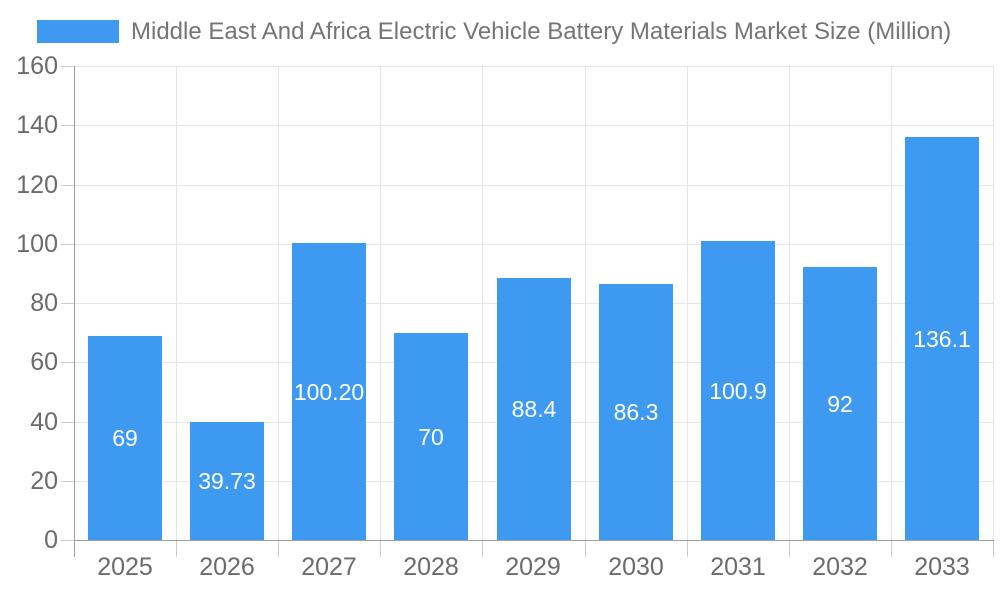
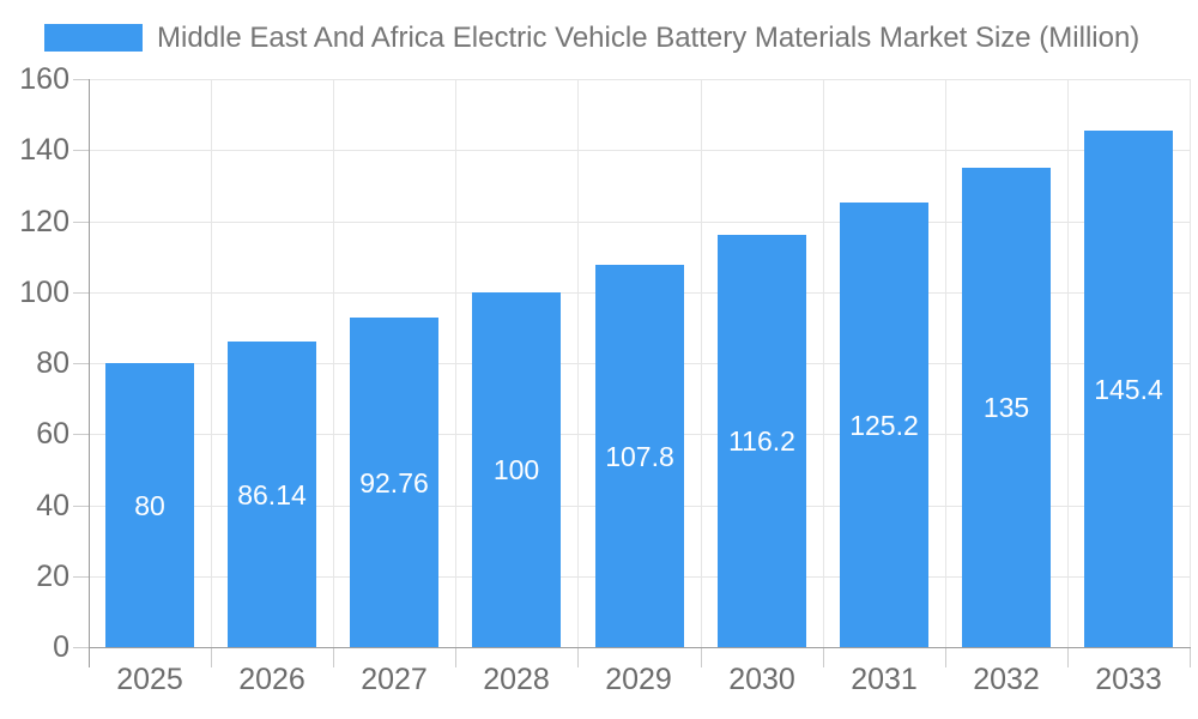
2025: 69 -> 80
2026: 39.73 -> 86.14
2027: 100.20 -> 92.76
2028: 70 -> 100
2029: 88.4 -> 107.8
2030: 86.3 -> 116.2
2031: 100.9 -> 125.2
2032: 92 -> 135
2033: 136.1 -> 145.4
